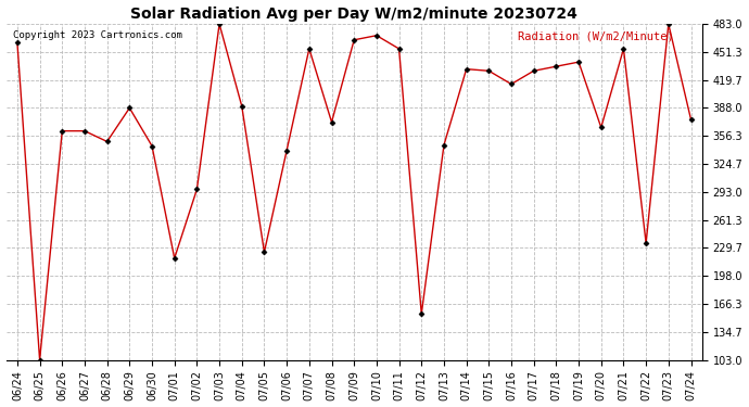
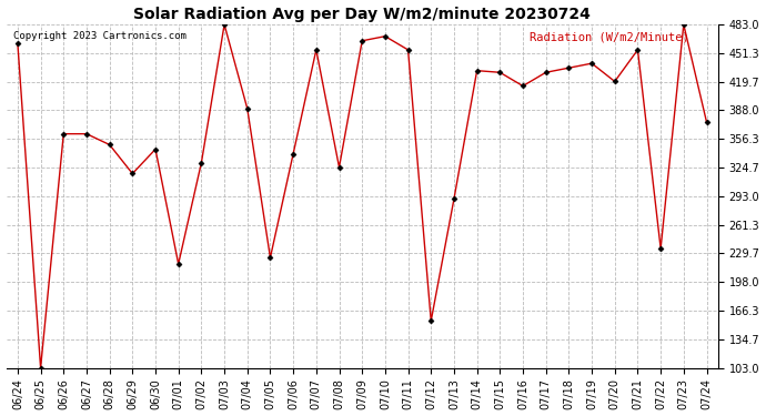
06/29: 388 -> 318
07/02: 296 -> 330
07/08: 372 -> 325
07/13: 346 -> 290
07/20: 366 -> 420
